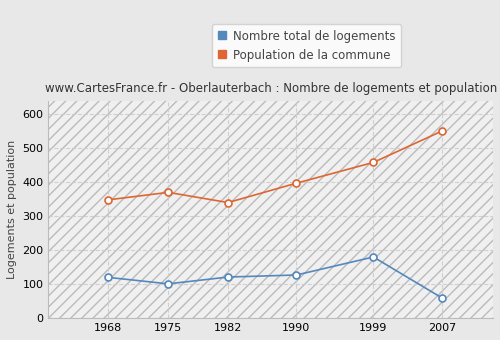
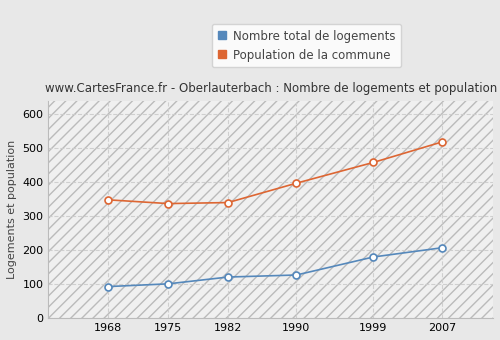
Nombre total de logements/1968: 120 -> 93
Population de la commune/1975: 370 -> 337
Nombre total de logements/2007: 60 -> 207
Population de la commune/2007: 550 -> 518
